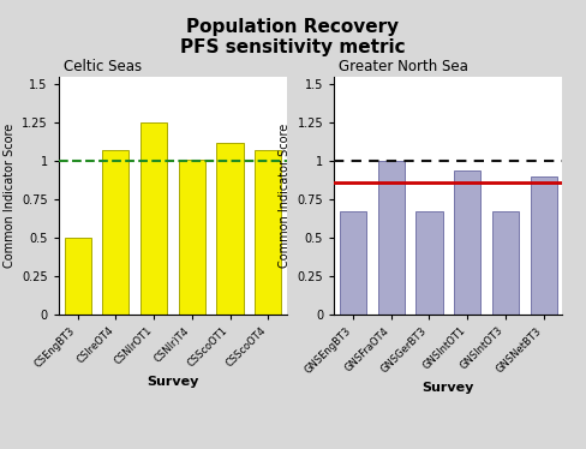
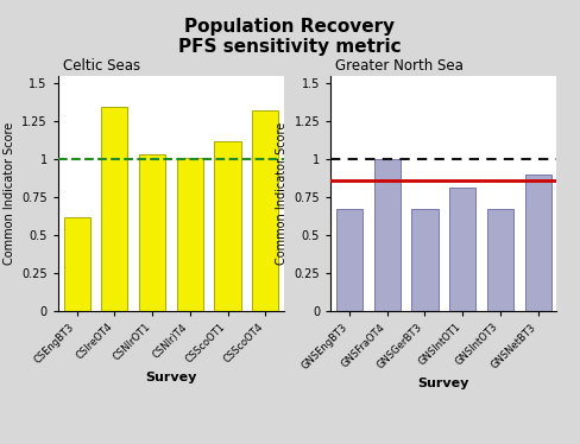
CSEngBT3: 0.50 -> 0.62
CSIreOT4: 1.07 -> 1.34
CSNIrOT1: 1.25 -> 1.03
CSScoOT4: 1.07 -> 1.32
GNSIntOT1: 0.94 -> 0.81
